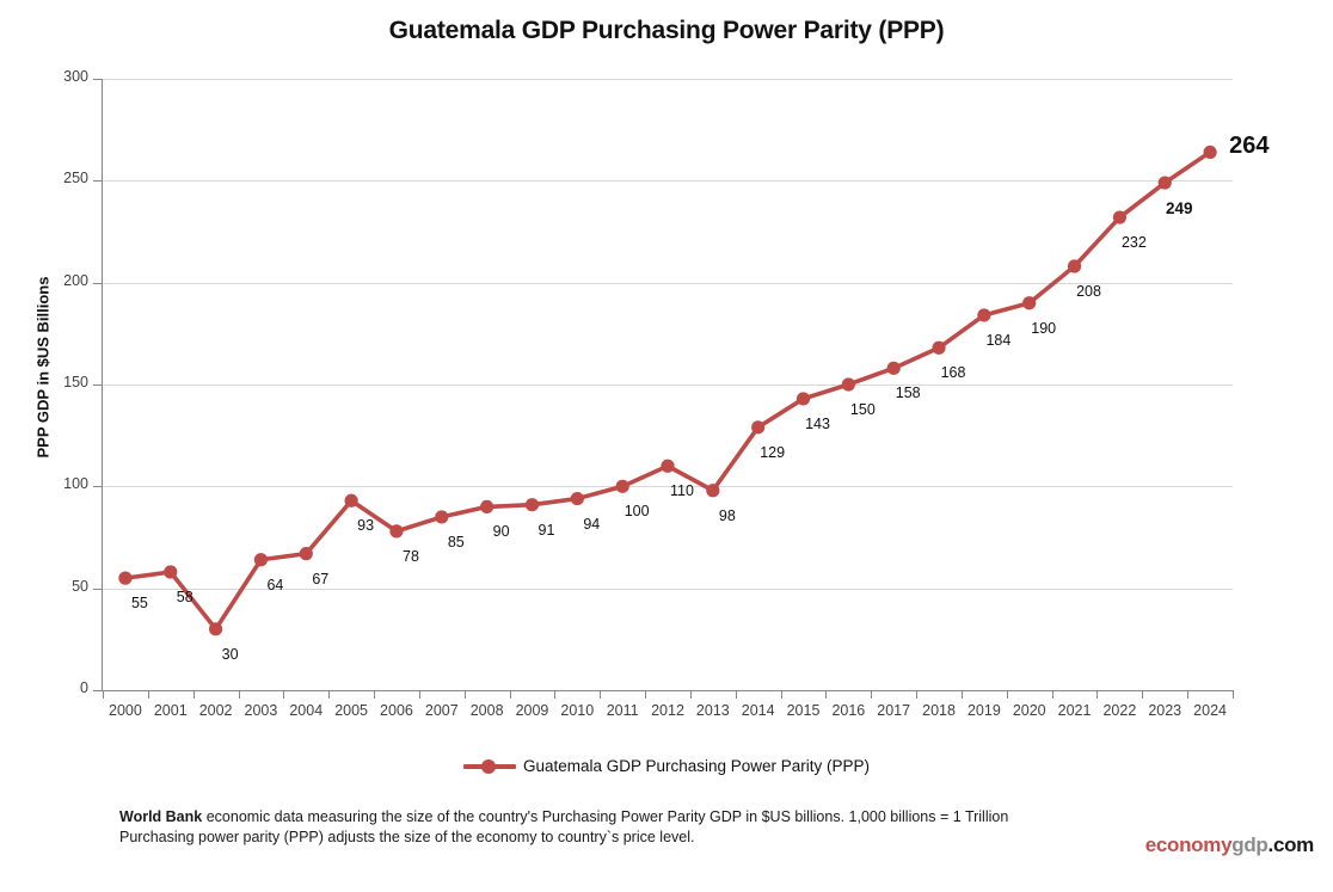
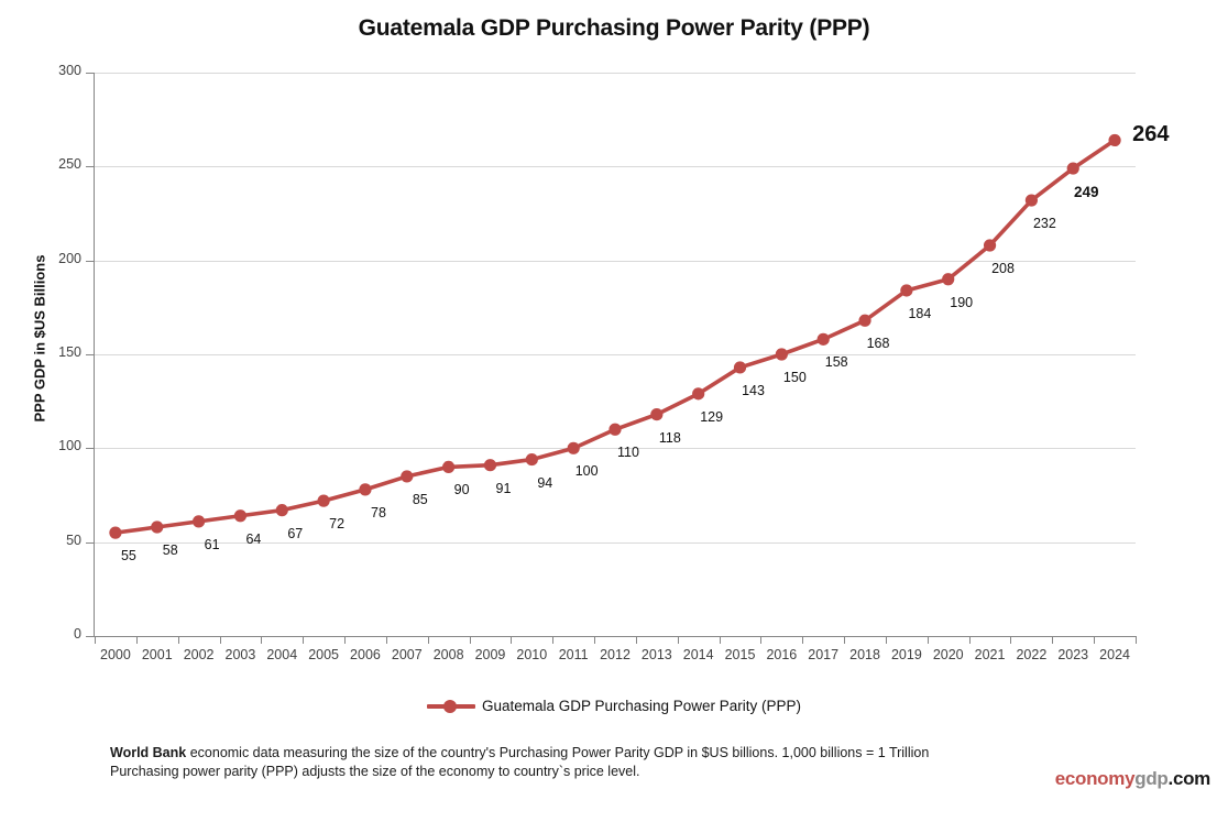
2002: 30 -> 61
2005: 93 -> 72
2013: 98 -> 118
